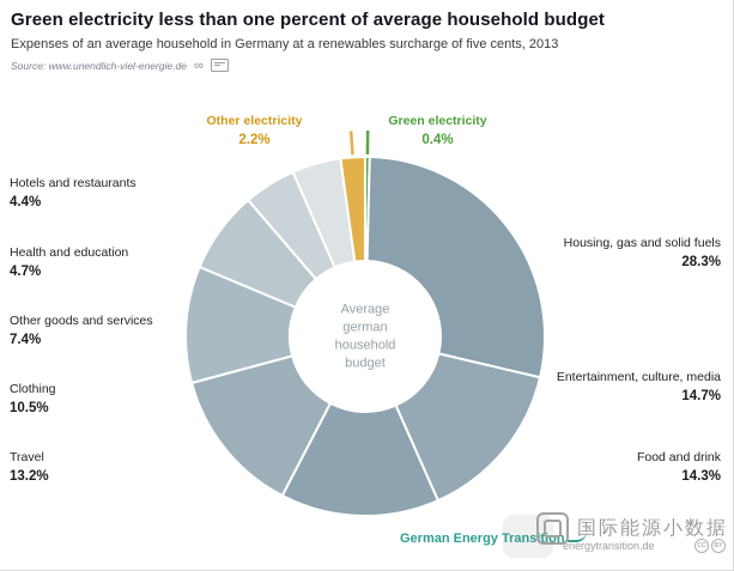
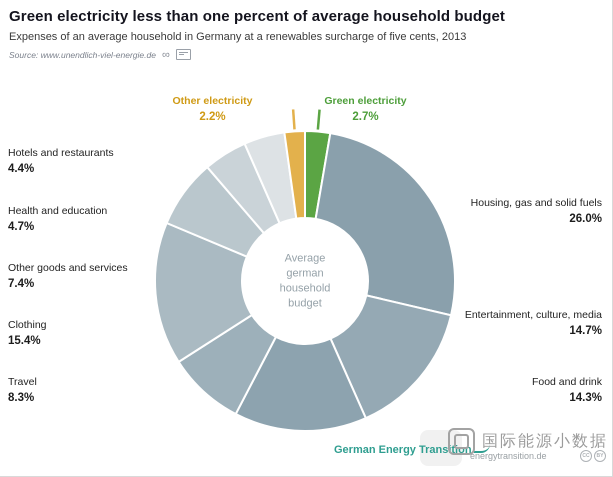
Green electricity: 0.4% -> 2.7%
Housing, gas and solid fuels: 28.3% -> 26.0%
Travel: 13.2% -> 8.3%
Clothing: 10.5% -> 15.4%
